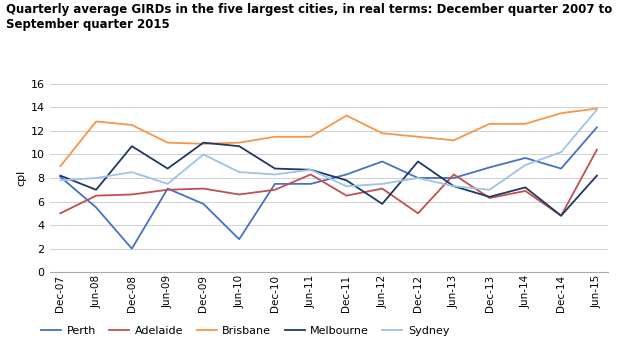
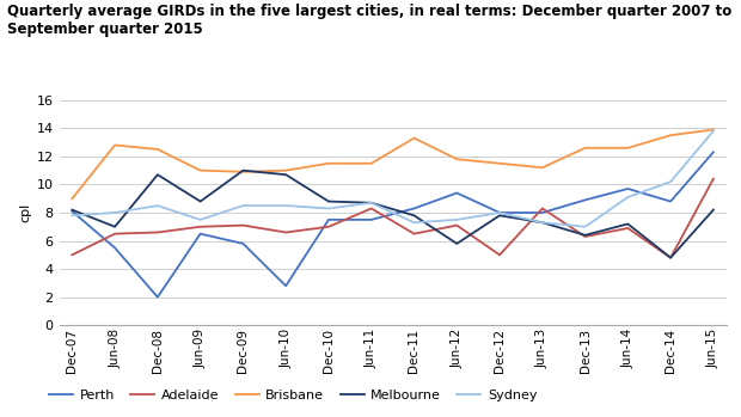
Perth/Jun-09: 7.1 -> 6.5
Sydney/Dec-09: 10.0 -> 8.5
Melbourne/Dec-12: 9.4 -> 7.8
